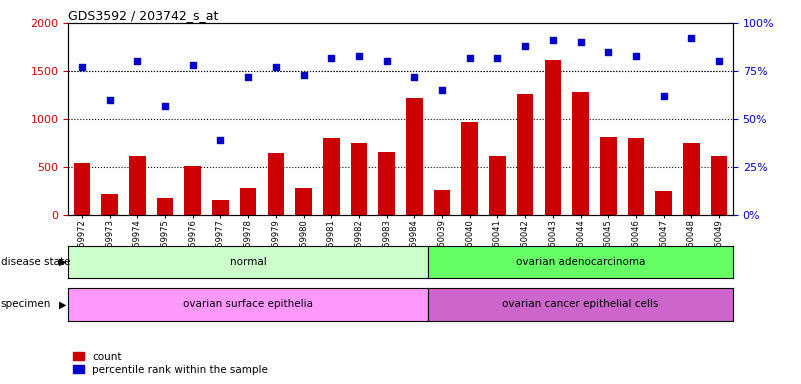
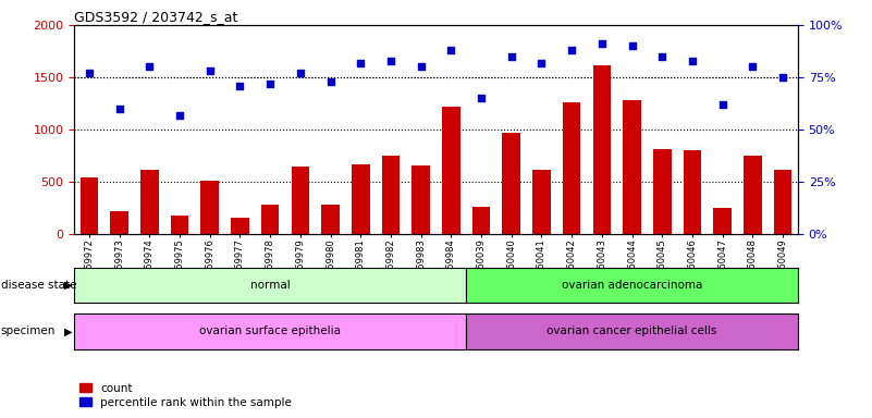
percentile rank within the sample/GSM359977: 39% -> 71%
count/GSM359981: 800 -> 670
percentile rank within the sample/GSM359984: 72% -> 88%
percentile rank within the sample/GSM360040: 82% -> 85%
percentile rank within the sample/GSM360048: 92% -> 80%
percentile rank within the sample/GSM360049: 80% -> 75%
